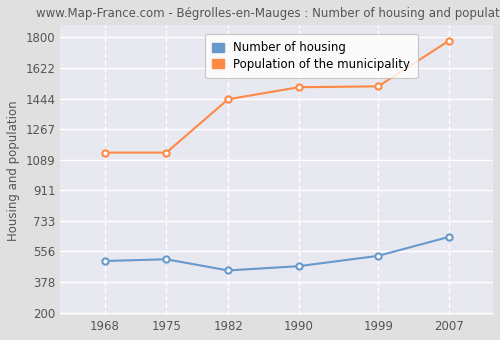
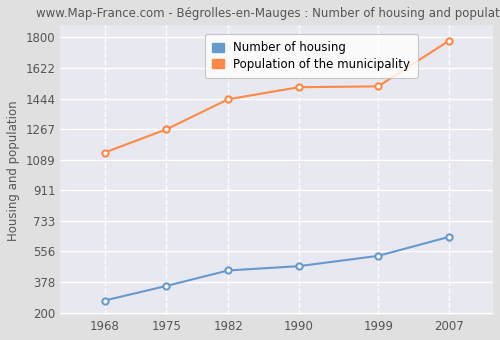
Number of housing/1968: 500 -> 270
Number of housing/1975: 510 -> 360
Population of the municipality/1975: 1130 -> 1260
